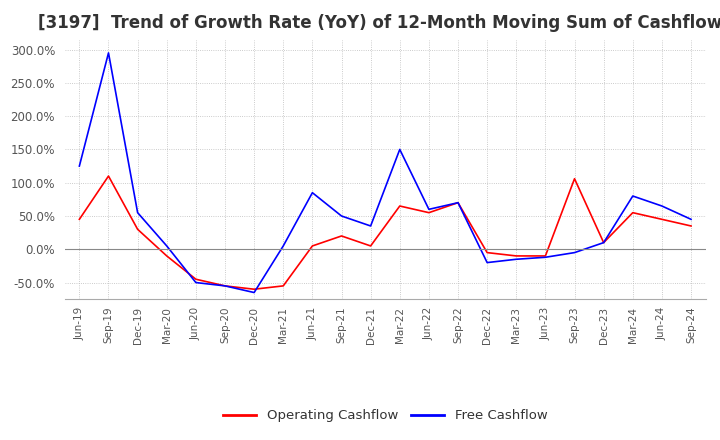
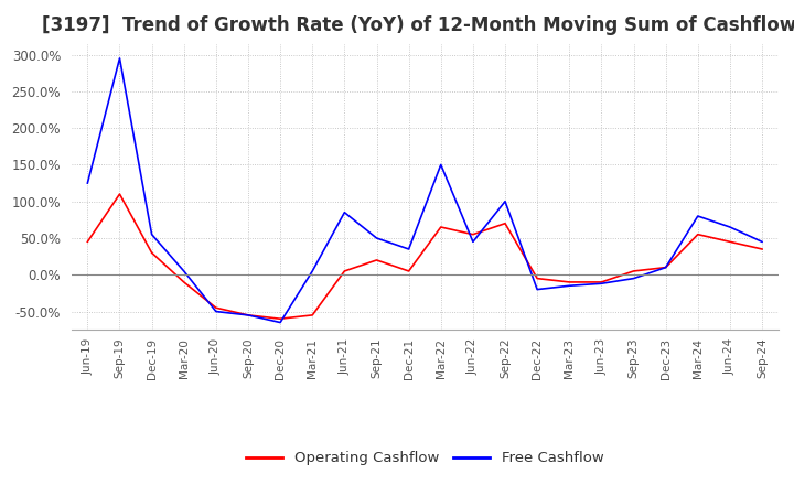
Free Cashflow/Jun-22: 60% -> 45%
Free Cashflow/Sep-22: 70% -> 100%
Operating Cashflow/Sep-23: 106% -> 5%
